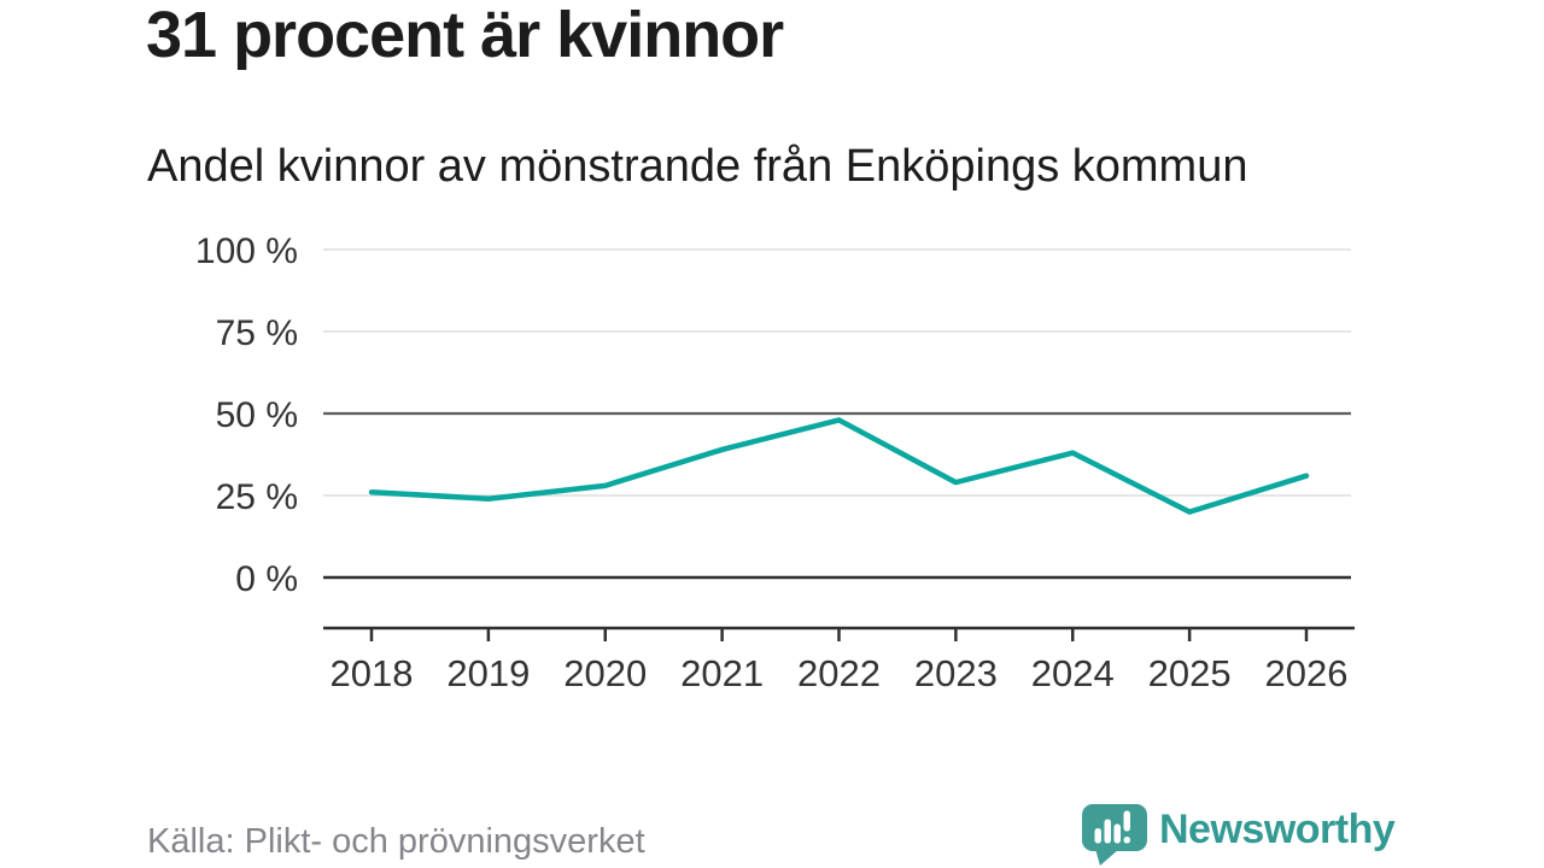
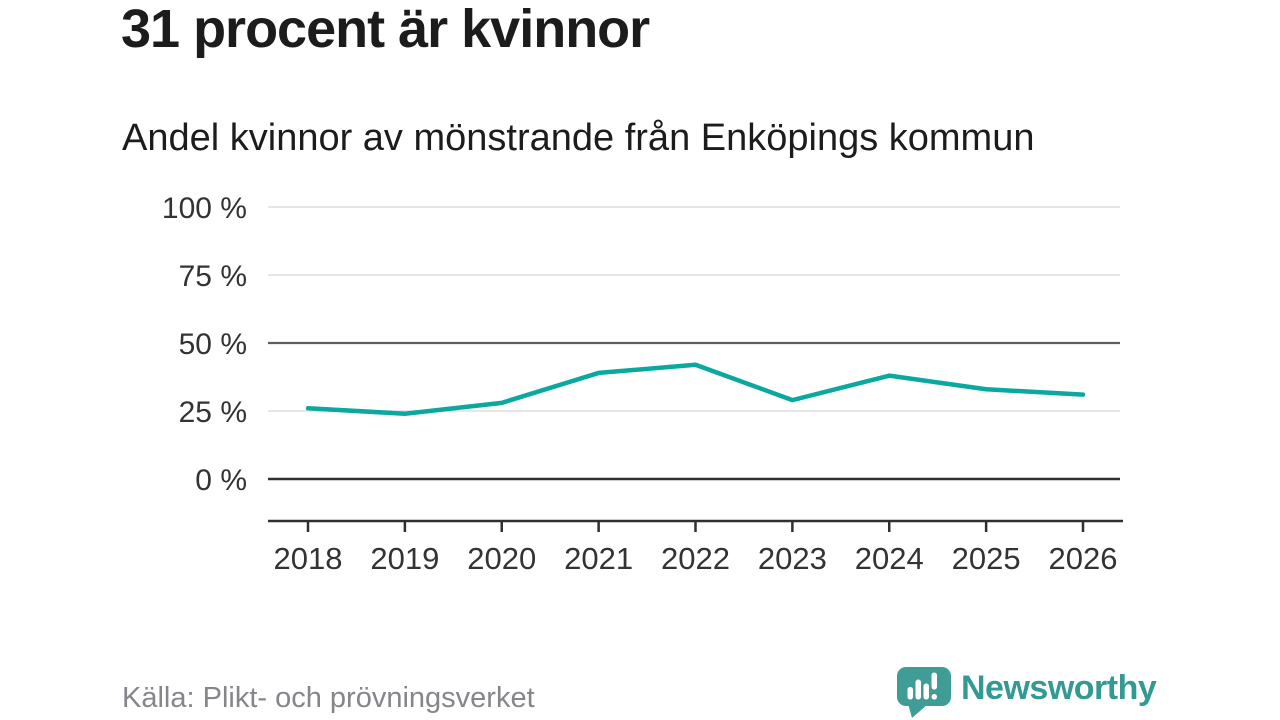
2022: 48% -> 42%
2025: 20% -> 33%
